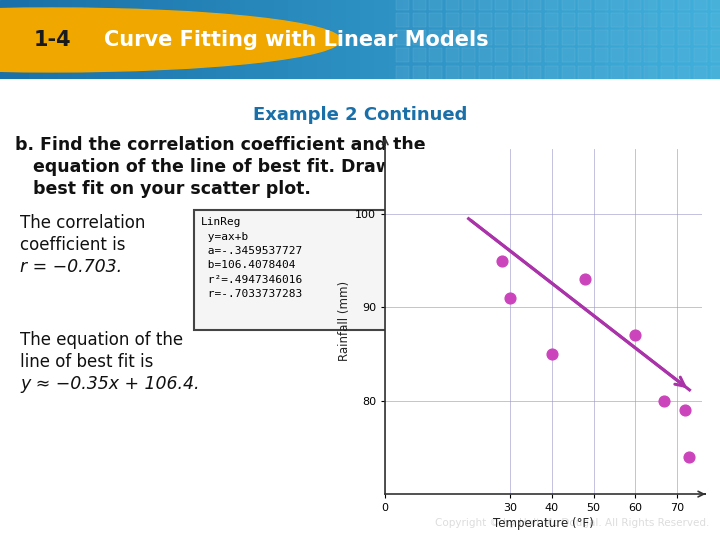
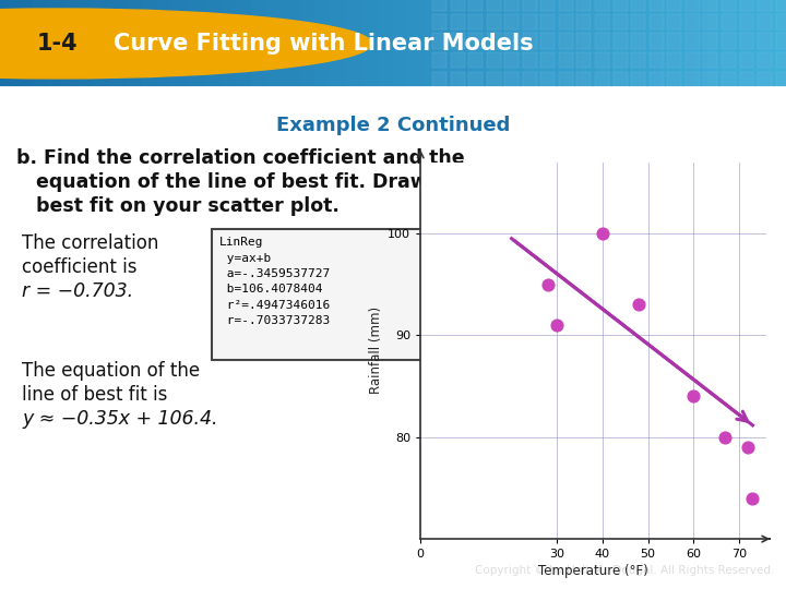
40: 85 -> 100
60: 87 -> 84
